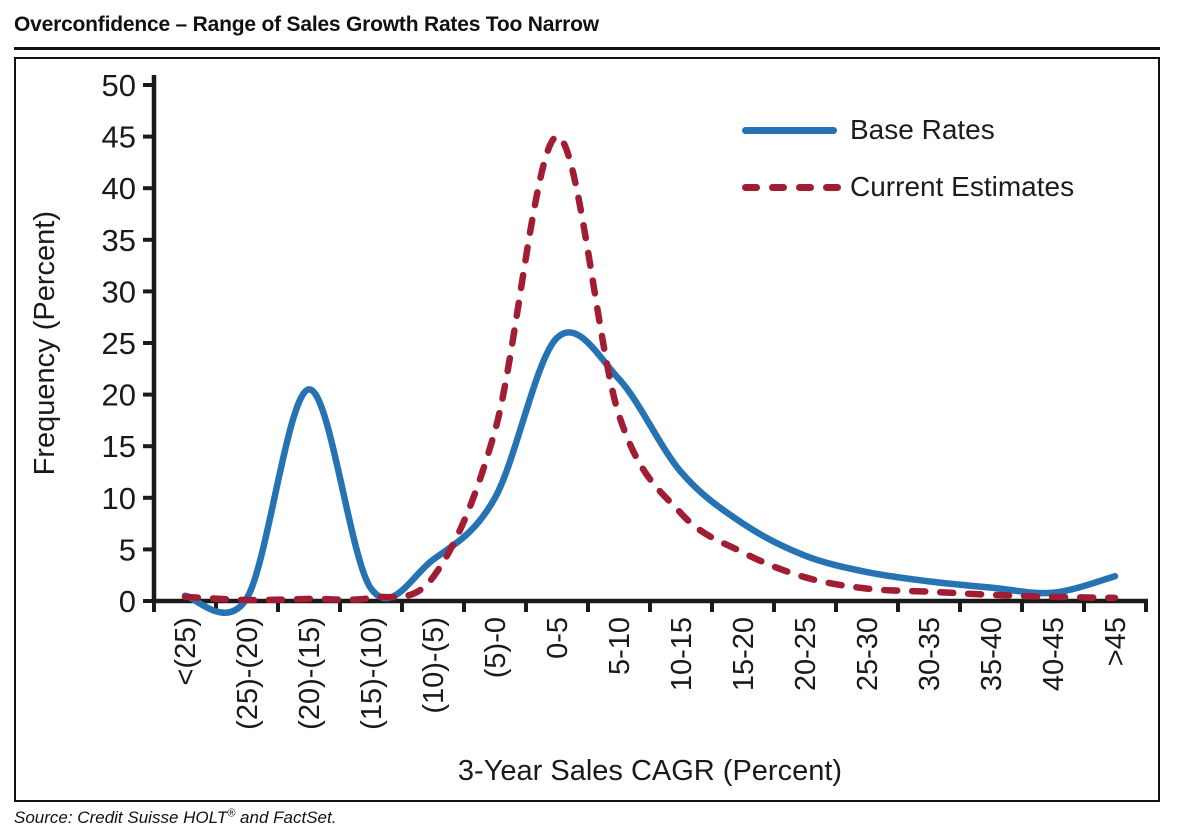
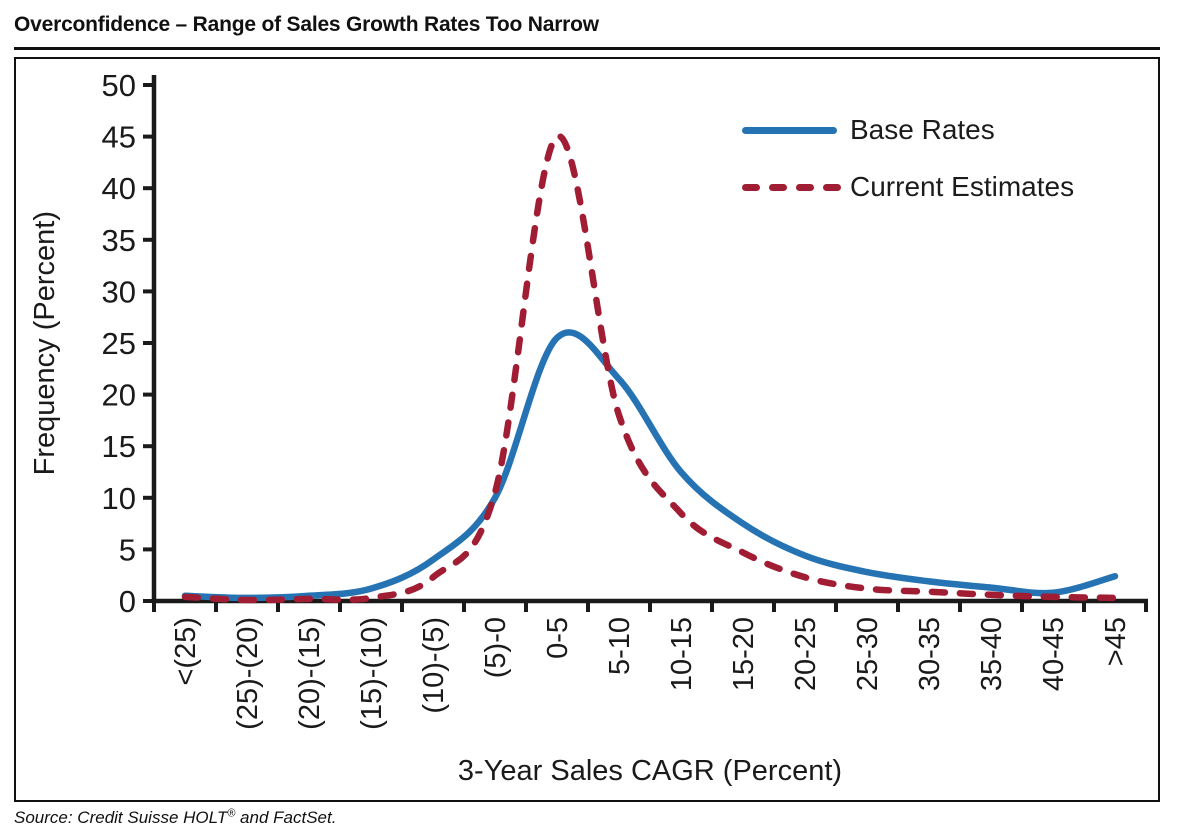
Base Rates/(20)-(15): 20.5 -> 0.5
Current Estimates/(5)-0: 16.5 -> 10.5
